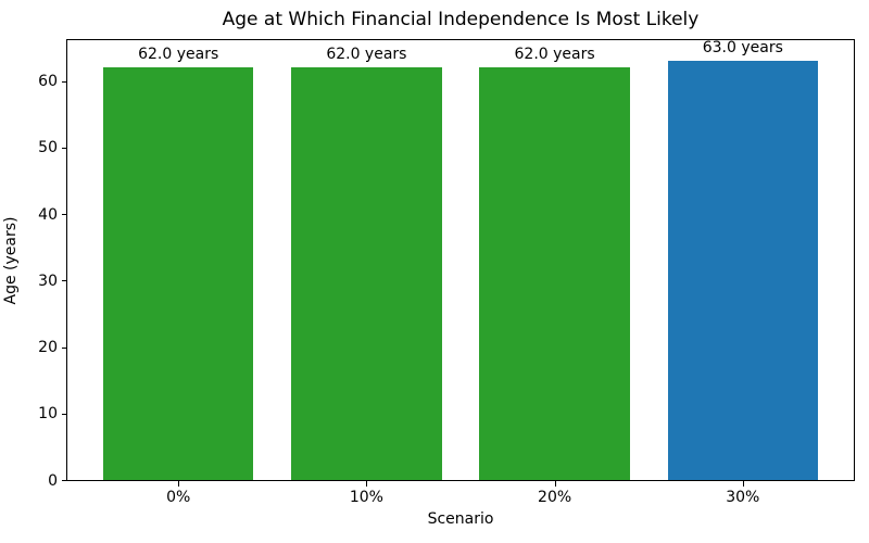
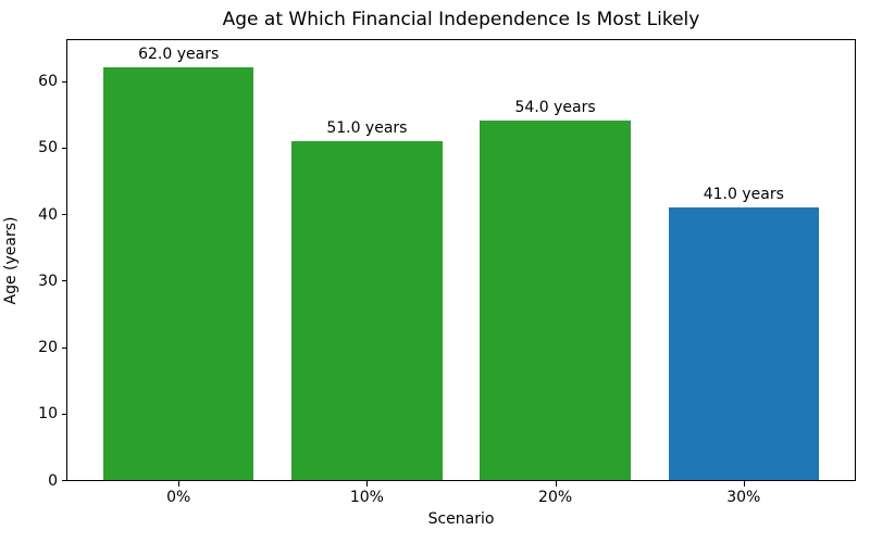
10%: 62.0 -> 51.0
20%: 62.0 -> 54.0
30%: 63.0 -> 41.0
